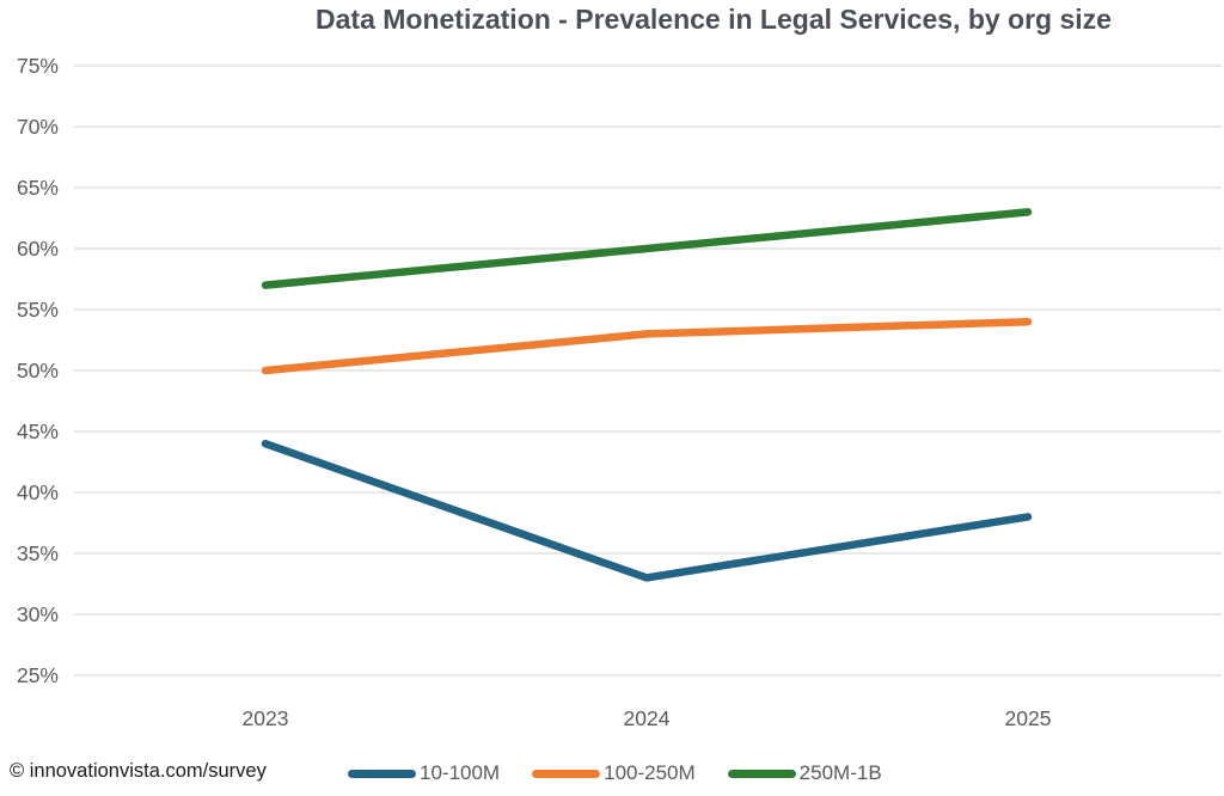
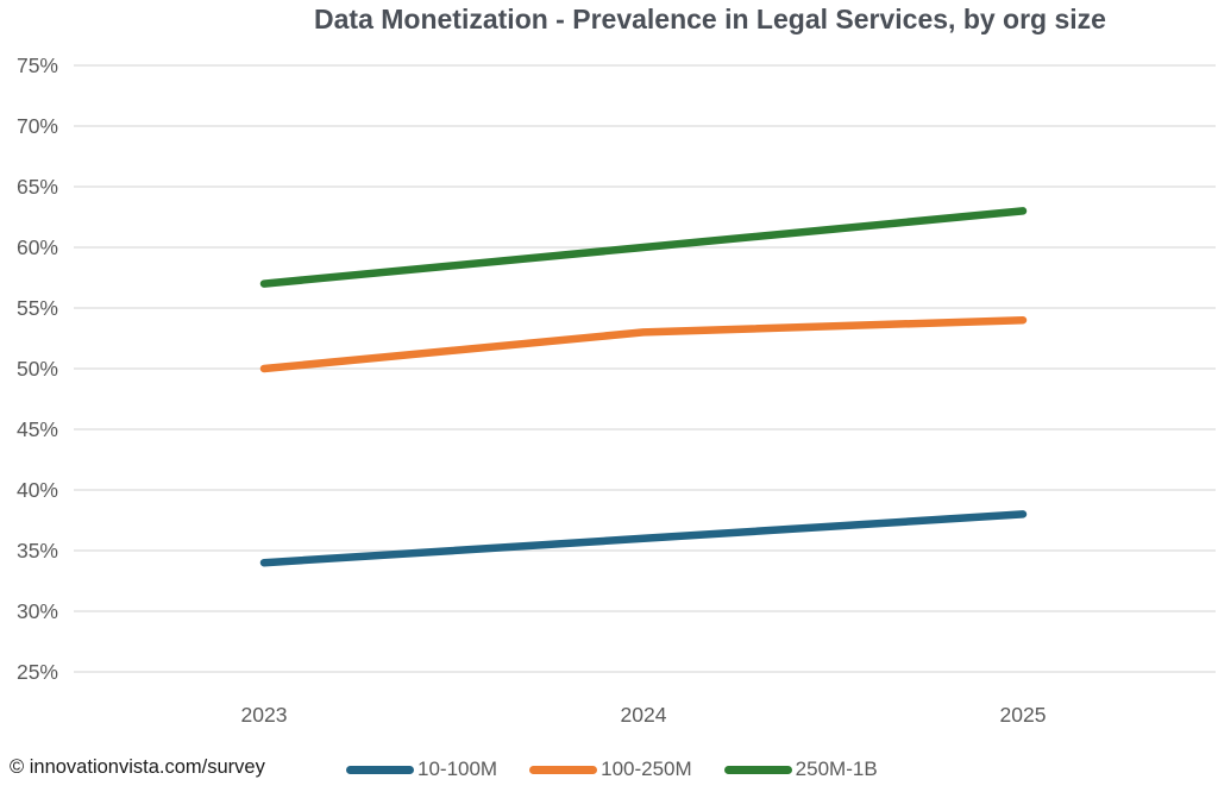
10-100M/2023: 44% -> 34%
10-100M/2024: 33% -> 36%
